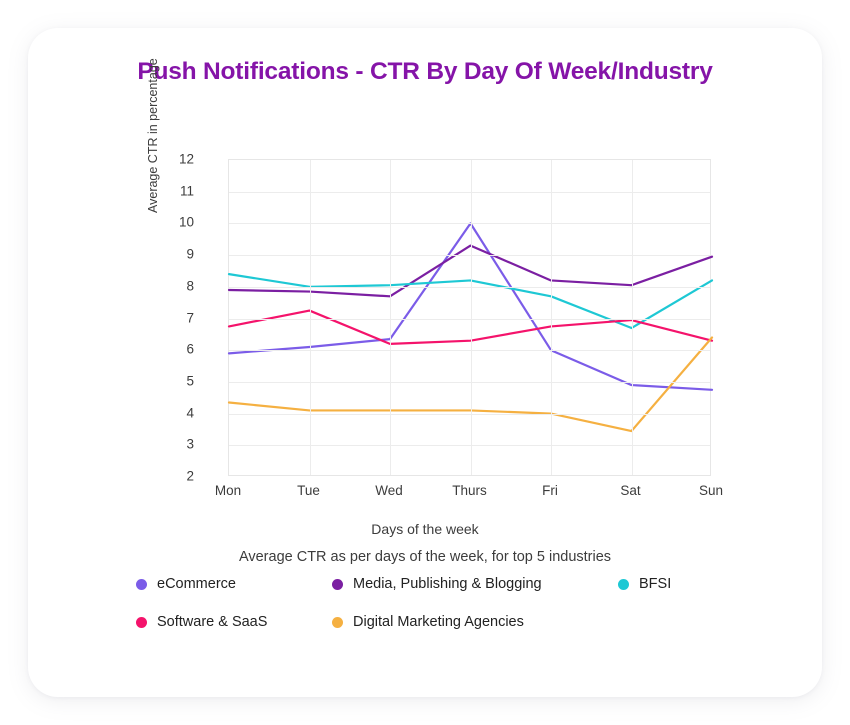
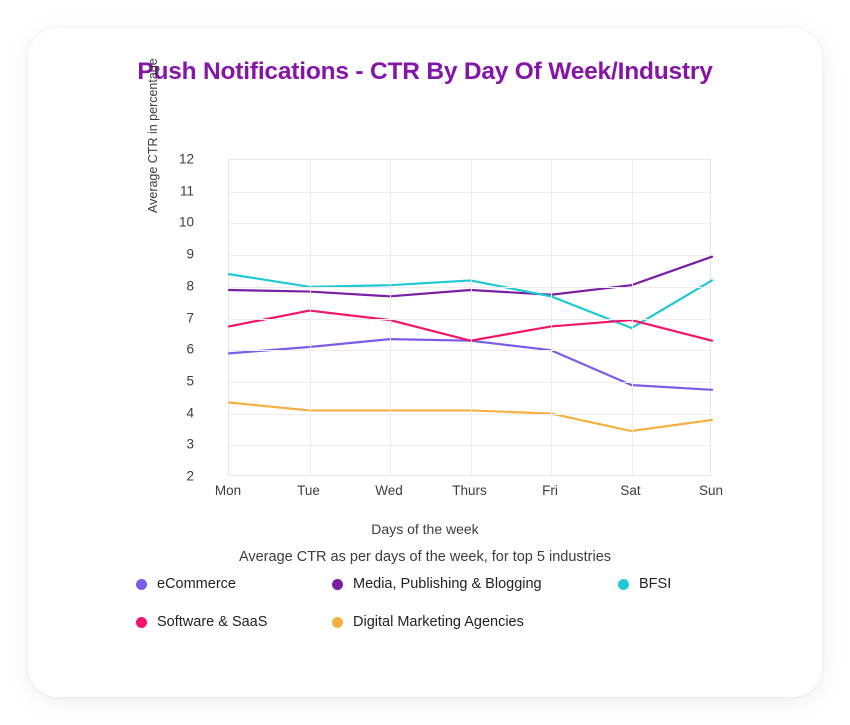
Software & SaaS/Wed: 6.2 -> 7.0
eCommerce/Thurs: 10.0 -> 6.3
Media, Publishing & Blogging/Thurs: 9.3 -> 7.9
Media, Publishing & Blogging/Fri: 8.2 -> 7.8
Digital Marketing Agencies/Sun: 6.4 -> 3.8
